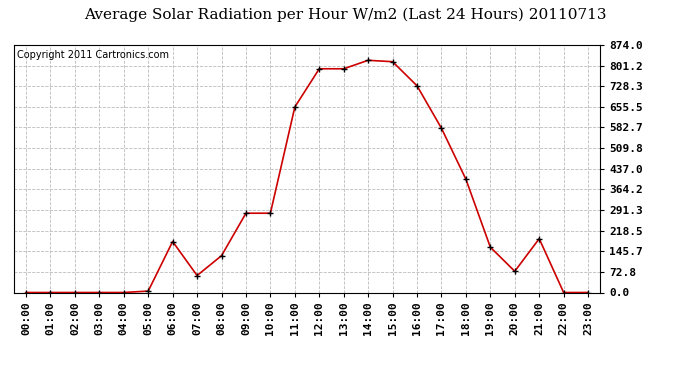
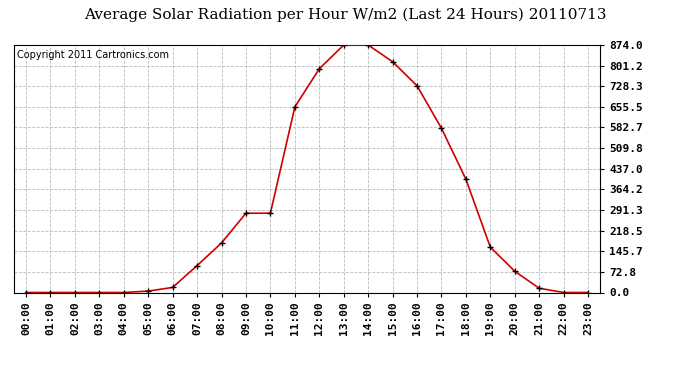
06:00: 180 -> 18
07:00: 60 -> 95
08:00: 130 -> 175
13:00: 790 -> 874
14:00: 820 -> 874
21:00: 190 -> 15
